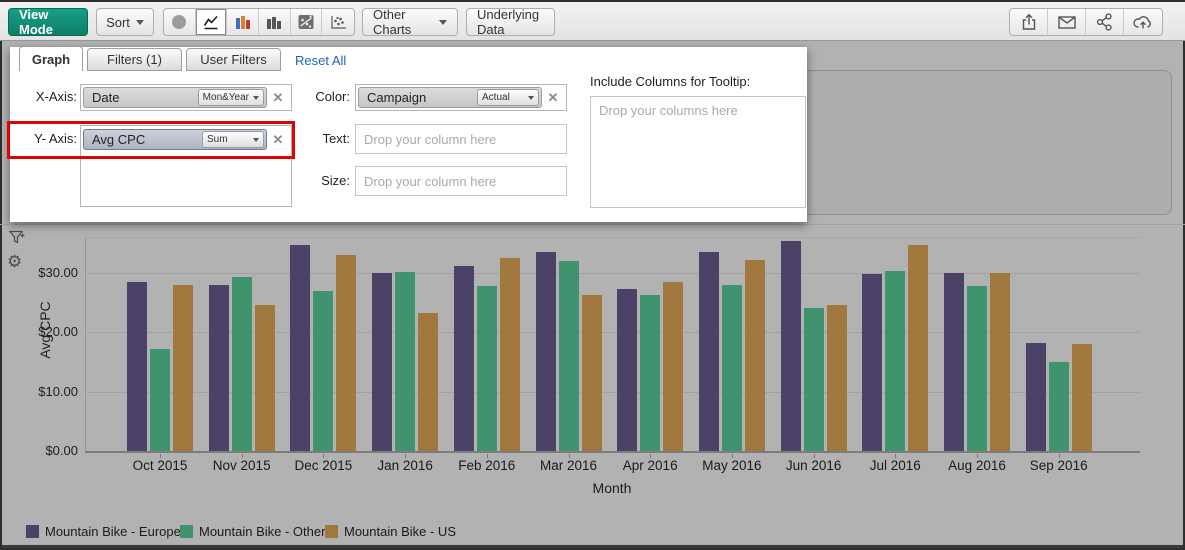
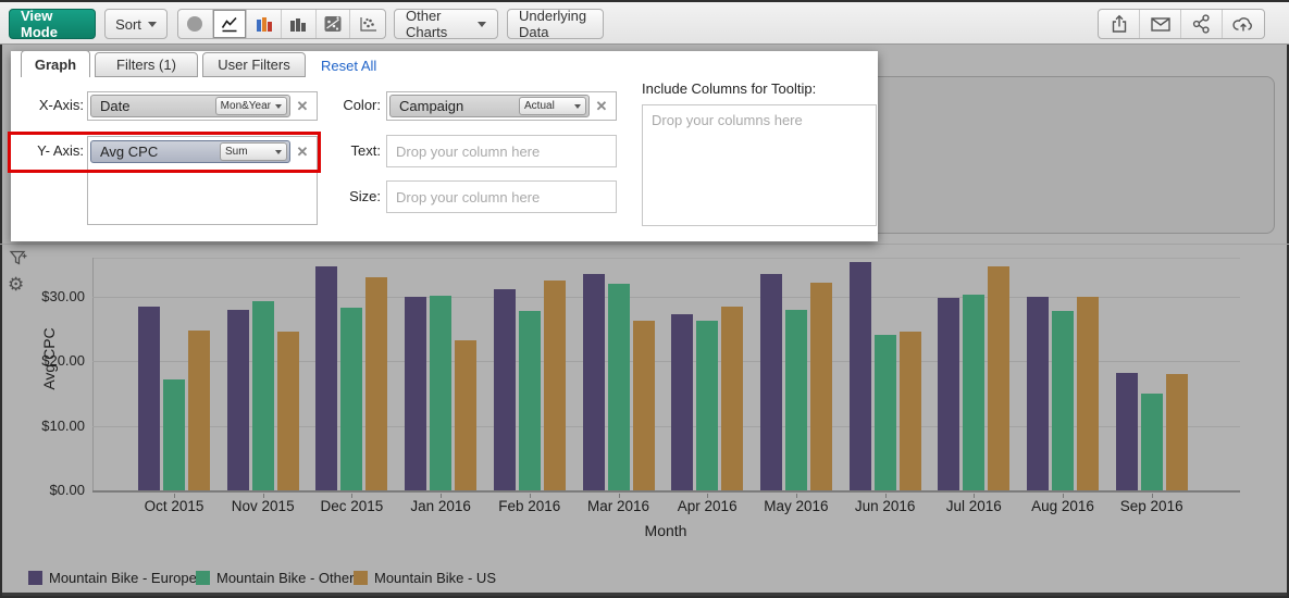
Mountain Bike - US/Oct 2015: $28 -> $25
Mountain Bike - Other/Dec 2015: $27 -> $28
